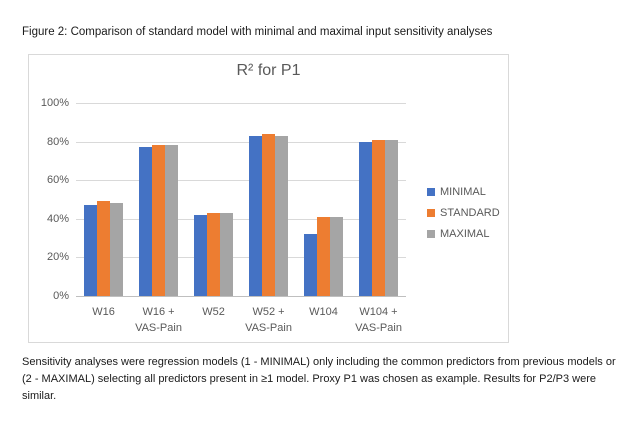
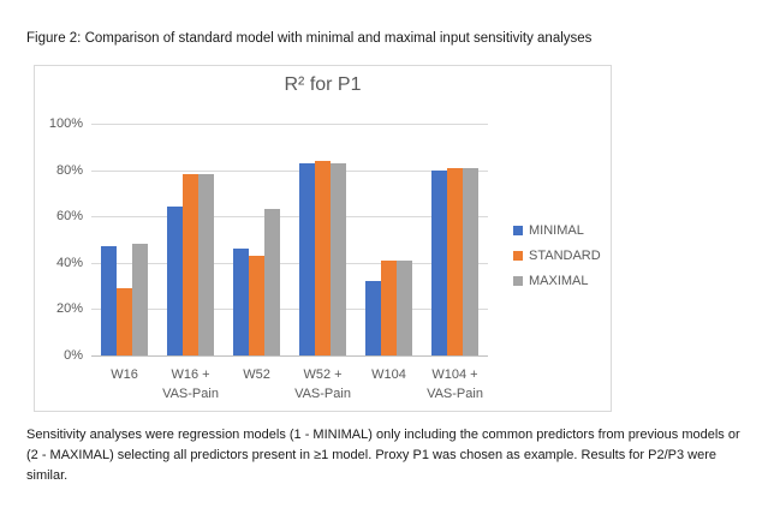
STANDARD/W16: 49% -> 29%
MINIMAL/W16 + VAS-Pain: 77% -> 64%
MINIMAL/W52: 42% -> 46%
MAXIMAL/W52: 43% -> 63%
